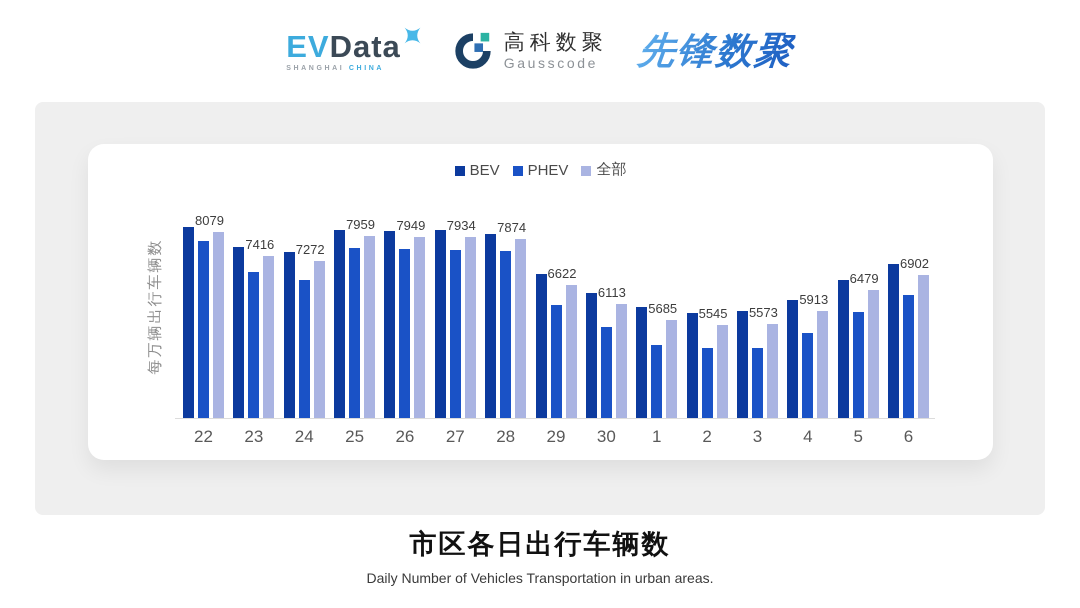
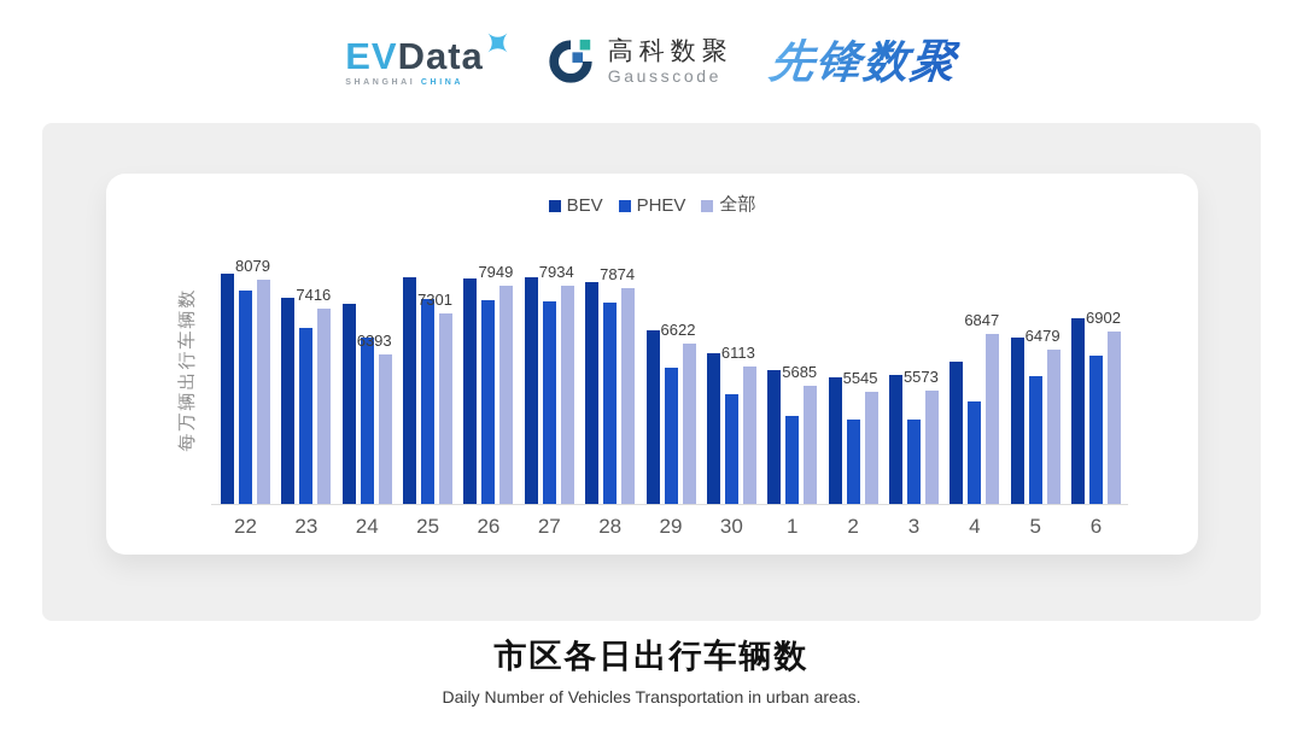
全部/24: 7272 -> 6393
全部/25: 7959 -> 7301
全部/4: 5913 -> 6847
